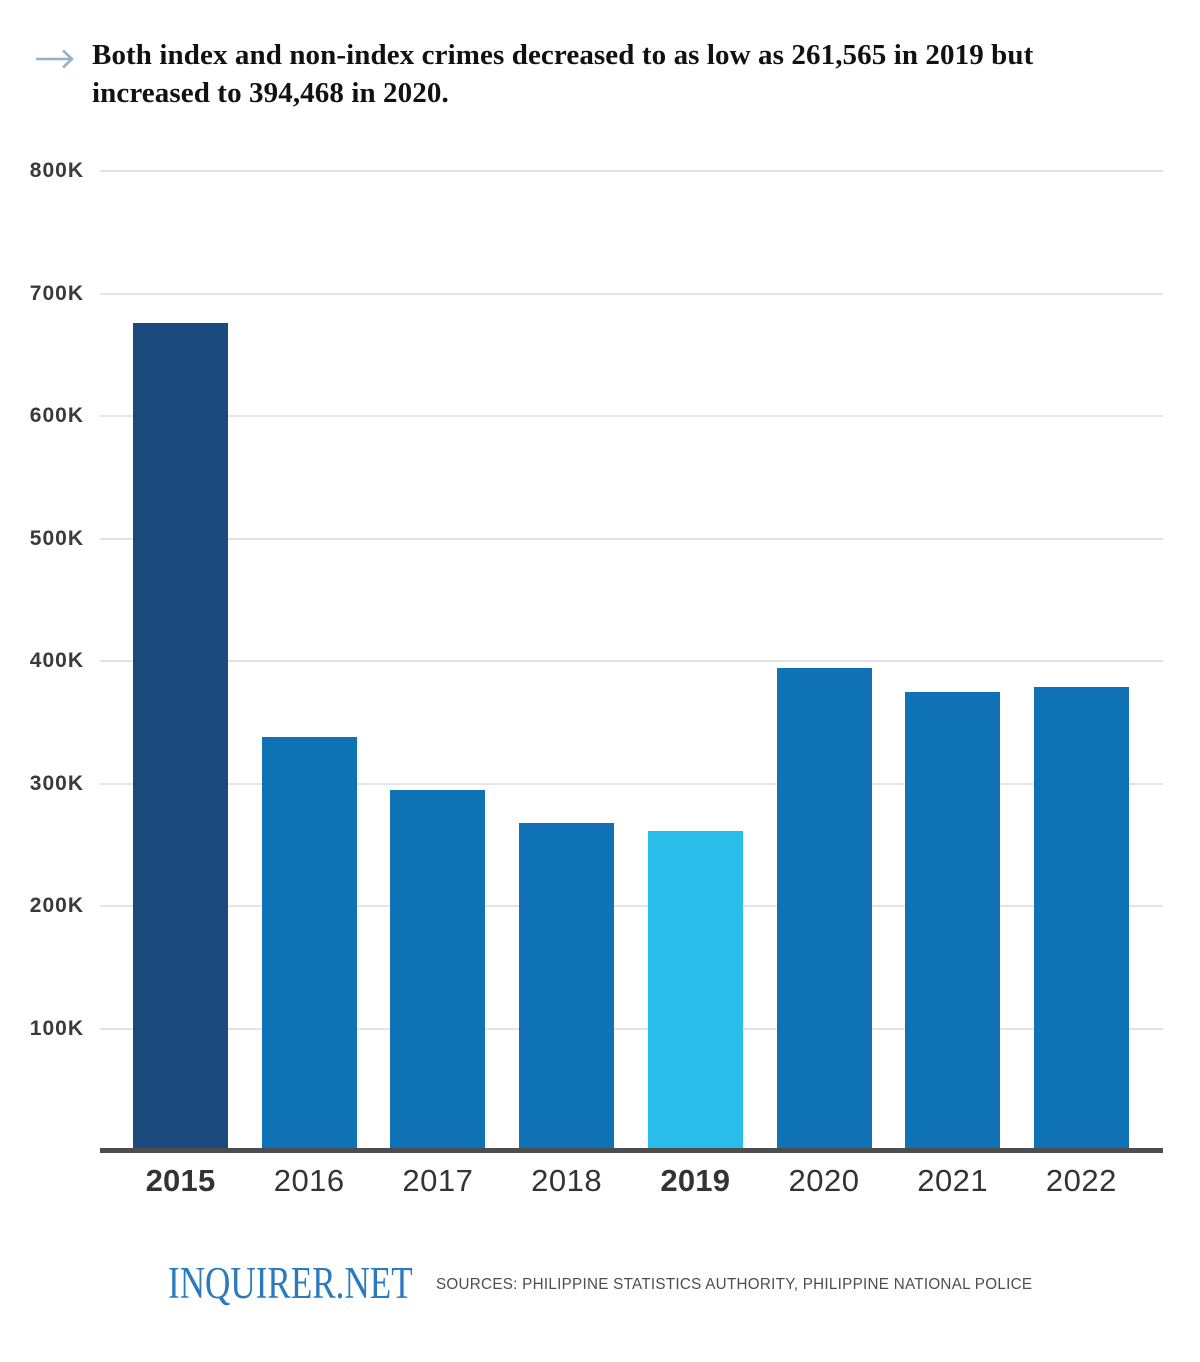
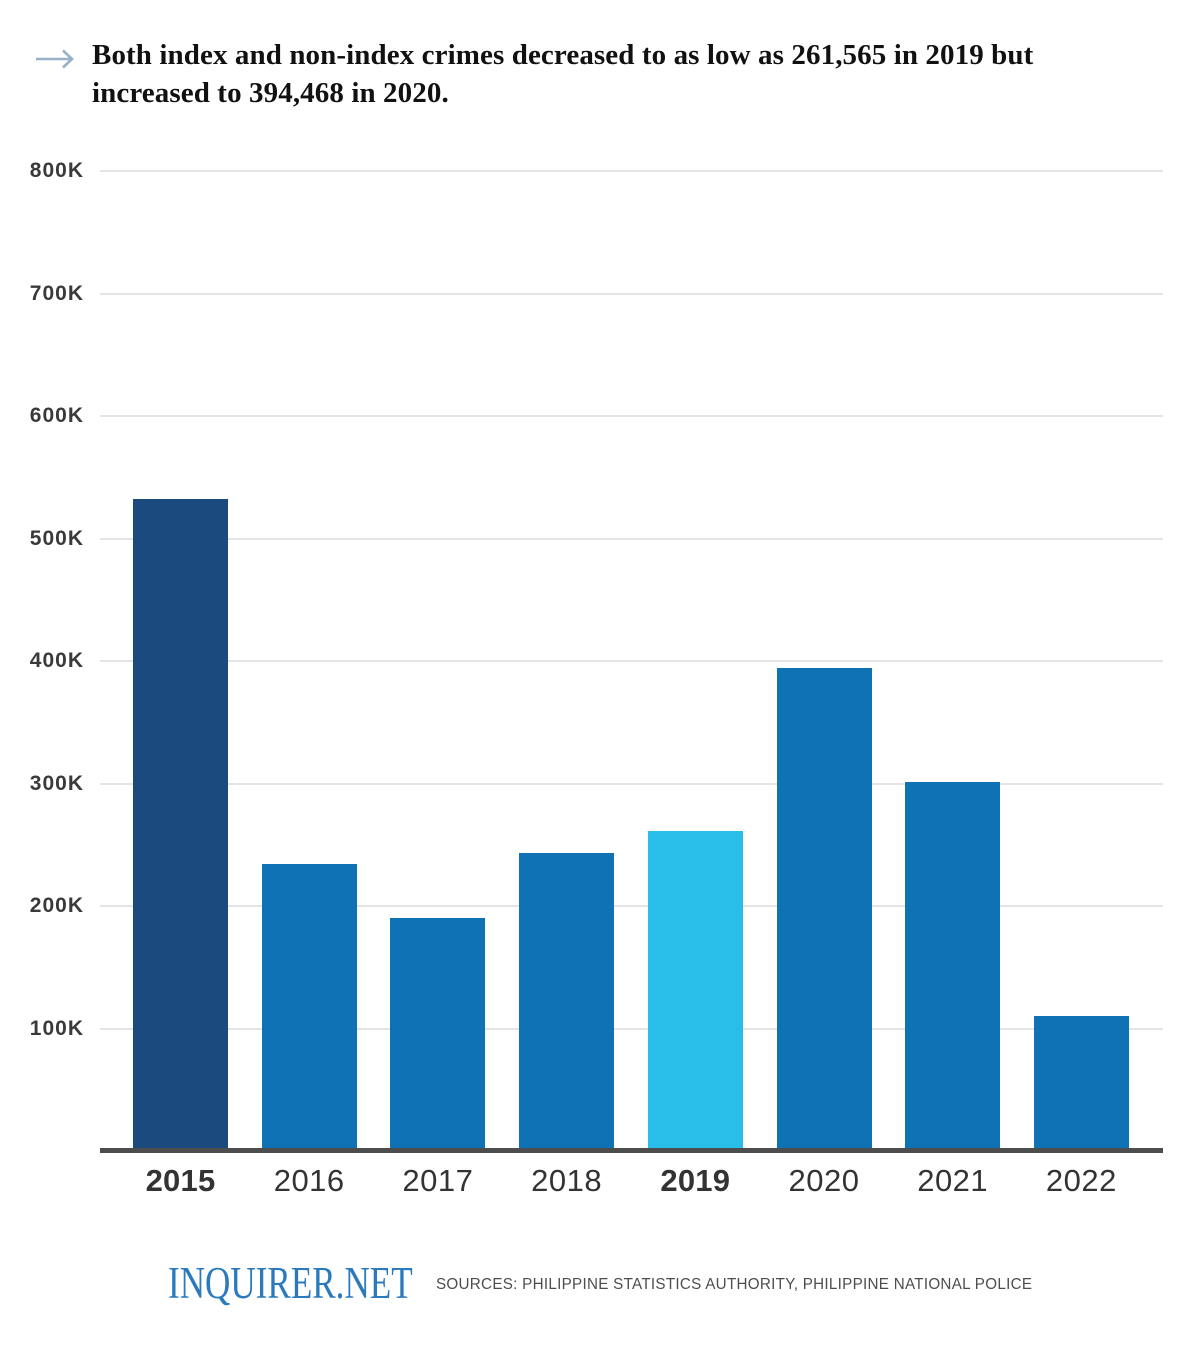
2015: 676K -> 532K
2016: 338K -> 234K
2017: 295K -> 190K
2018: 268K -> 243K
2021: 375K -> 301K
2022: 379K -> 110K
